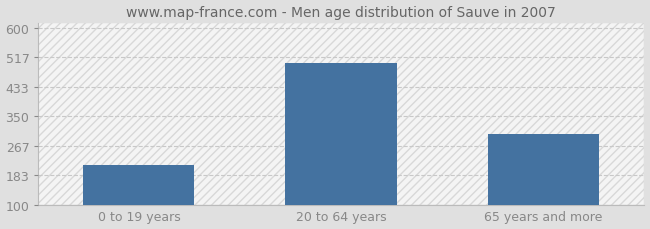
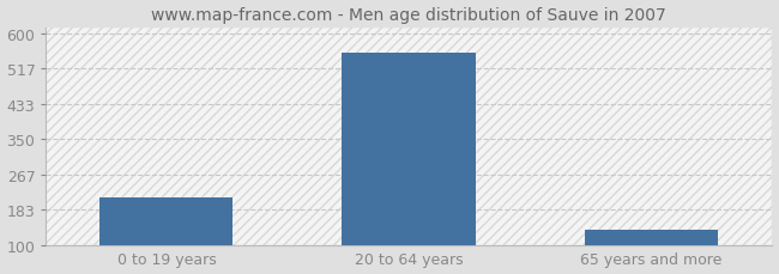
20 to 64 years: 500 -> 554
65 years and more: 300 -> 136
